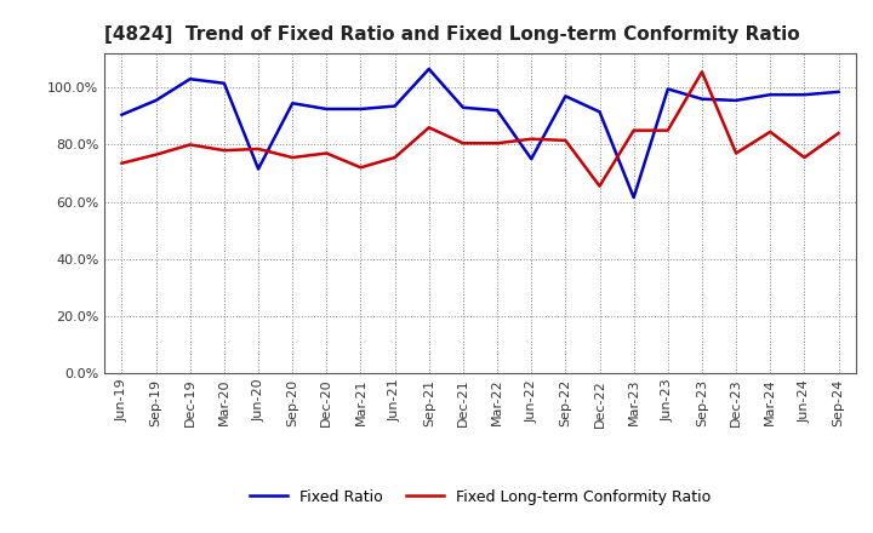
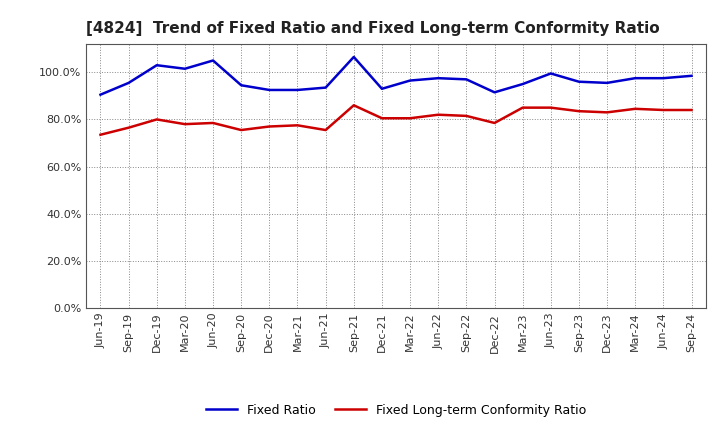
Fixed Ratio/Jun-20: 71.5% -> 105.0%
Fixed Long-term Conformity Ratio/Mar-21: 72.0% -> 77.5%
Fixed Ratio/Mar-22: 92.0% -> 96.5%
Fixed Ratio/Jun-22: 75.0% -> 97.5%
Fixed Long-term Conformity Ratio/Dec-22: 65.5% -> 78.5%
Fixed Ratio/Mar-23: 61.5% -> 95.0%
Fixed Long-term Conformity Ratio/Sep-23: 105.5% -> 83.5%
Fixed Long-term Conformity Ratio/Dec-23: 77.0% -> 83.0%
Fixed Long-term Conformity Ratio/Jun-24: 75.5% -> 84.0%
